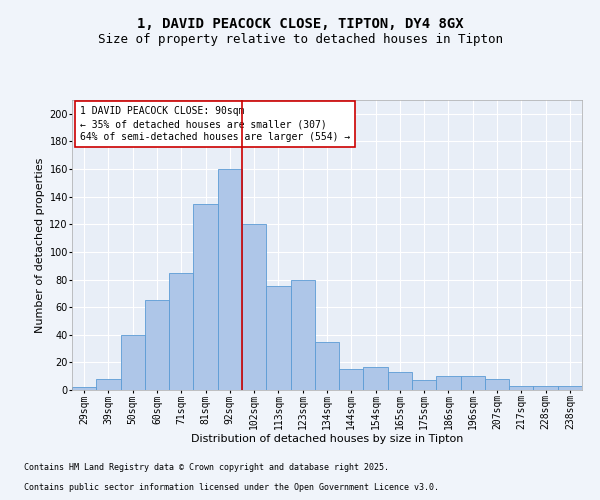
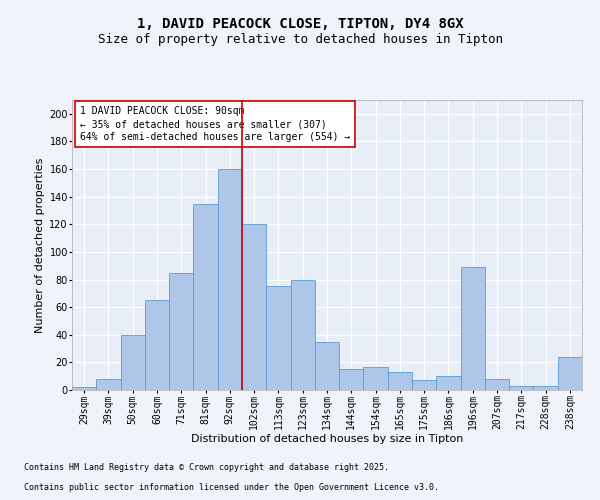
196sqm: 10 -> 89
238sqm: 3 -> 24
